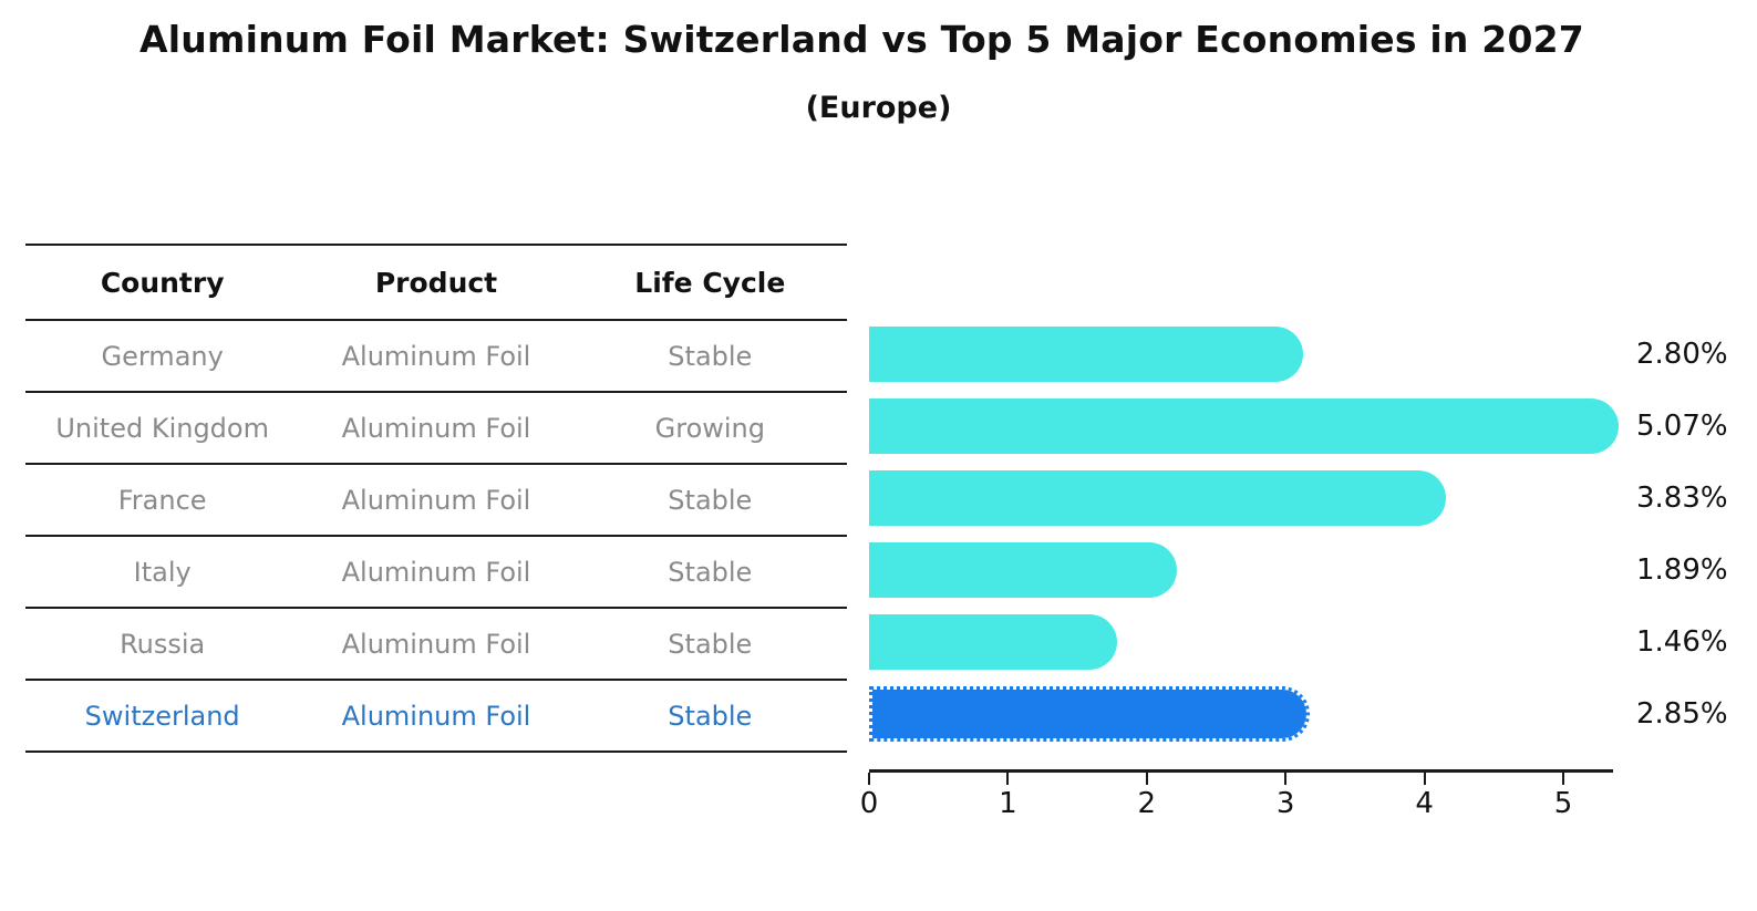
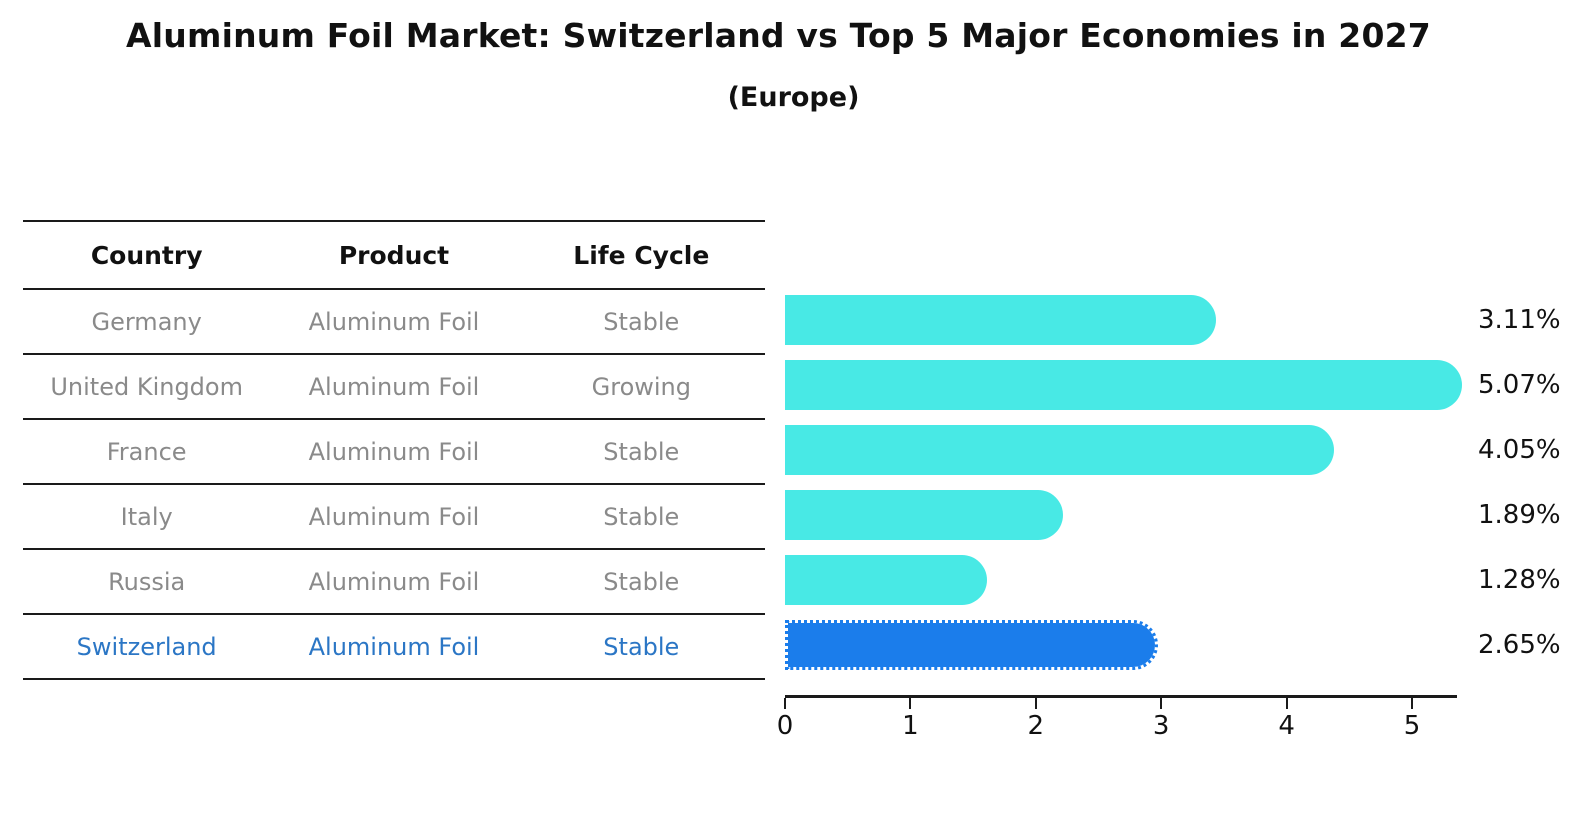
Germany: 2.80% -> 3.11%
France: 3.83% -> 4.05%
Russia: 1.46% -> 1.28%
Switzerland: 2.85% -> 2.65%
